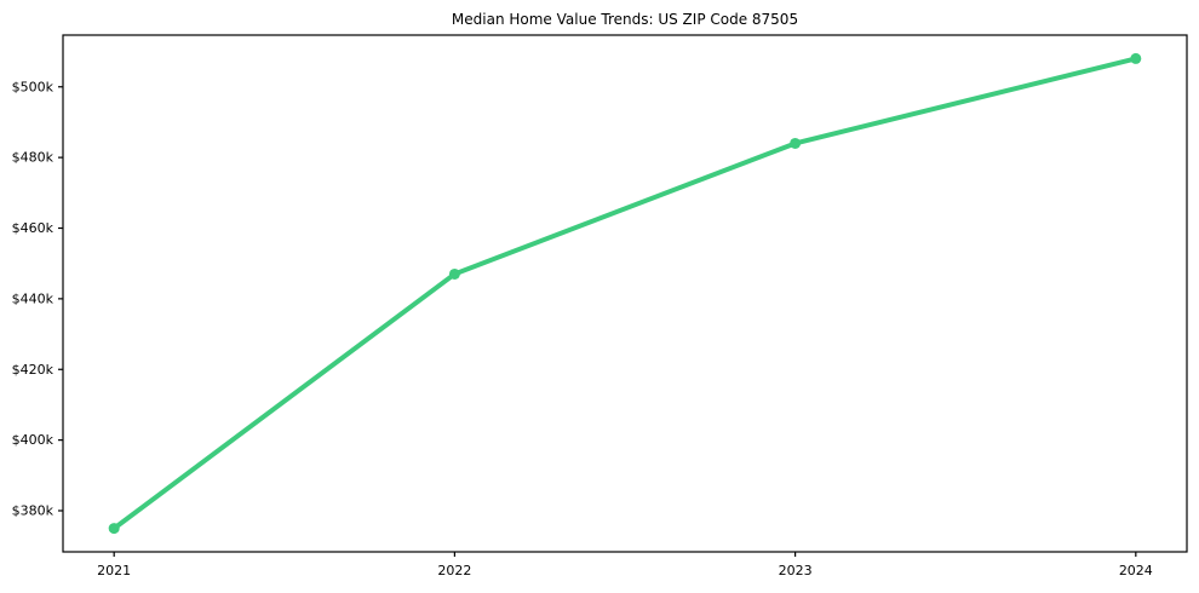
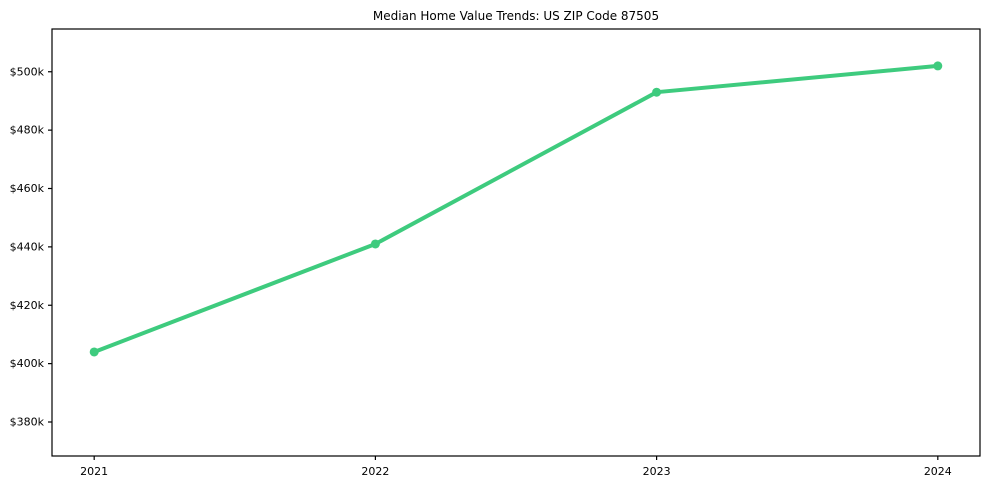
2021: $375k -> $404k
2022: $447k -> $441k
2023: $484k -> $493k
2024: $508k -> $502k
